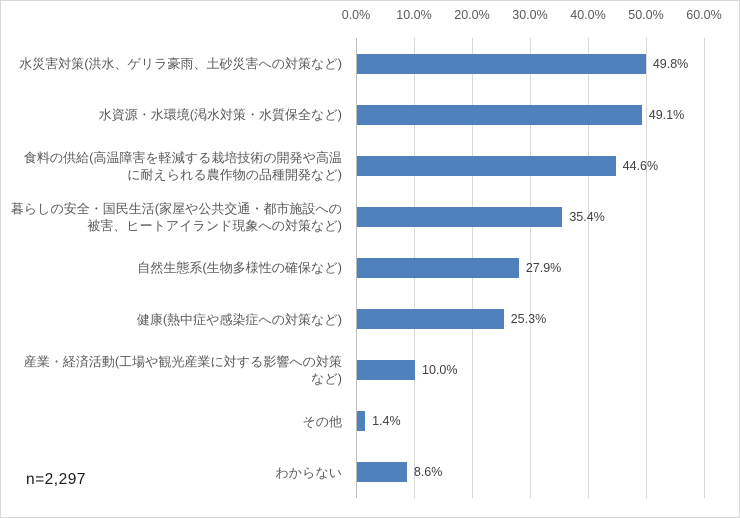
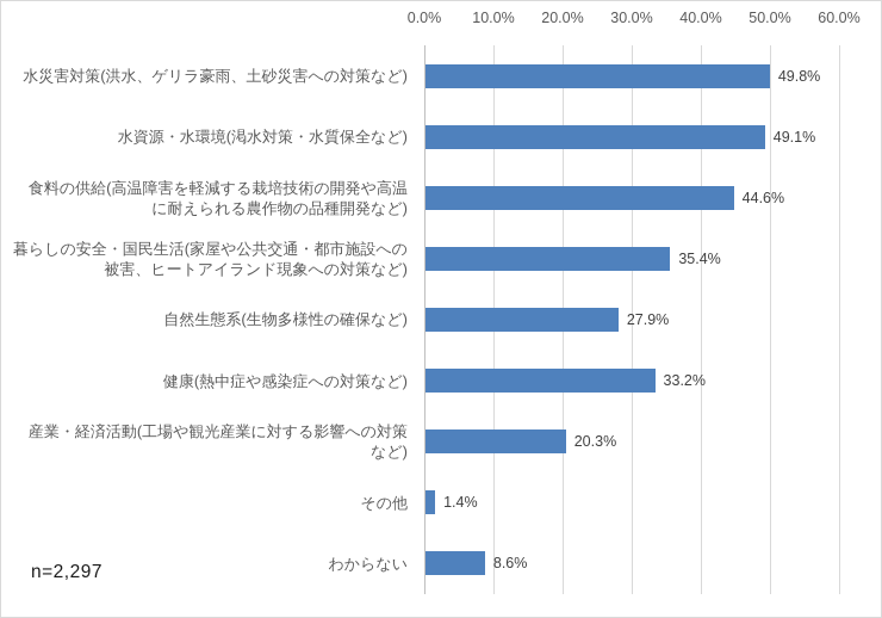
健康(熱中症や感染症への対策など): 25.3% -> 33.2%
産業・経済活動(工場や観光産業に対する影響への対策 など): 10.0% -> 20.3%
